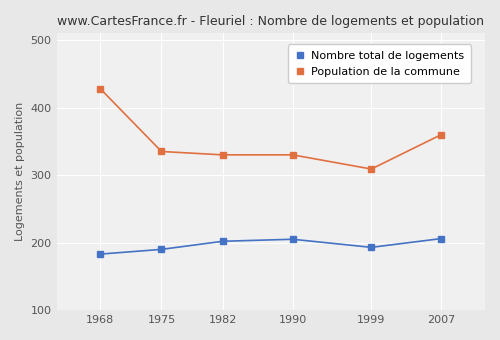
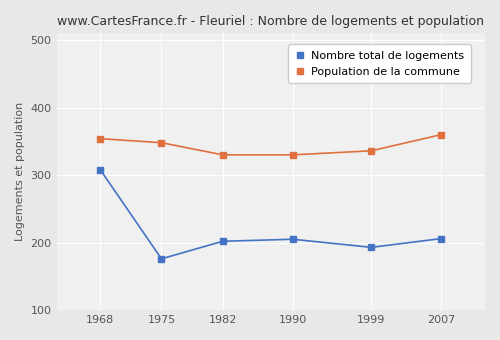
Nombre total de logements/1968: 183 -> 308
Population de la commune/1968: 428 -> 354
Nombre total de logements/1975: 190 -> 176
Population de la commune/1975: 335 -> 348
Population de la commune/1999: 309 -> 336
